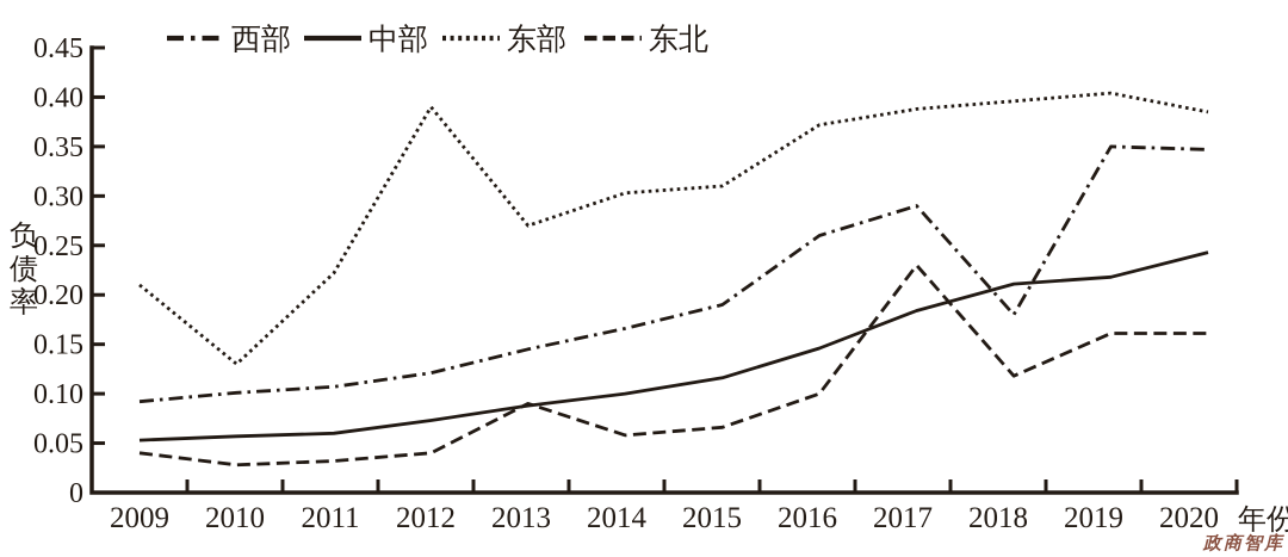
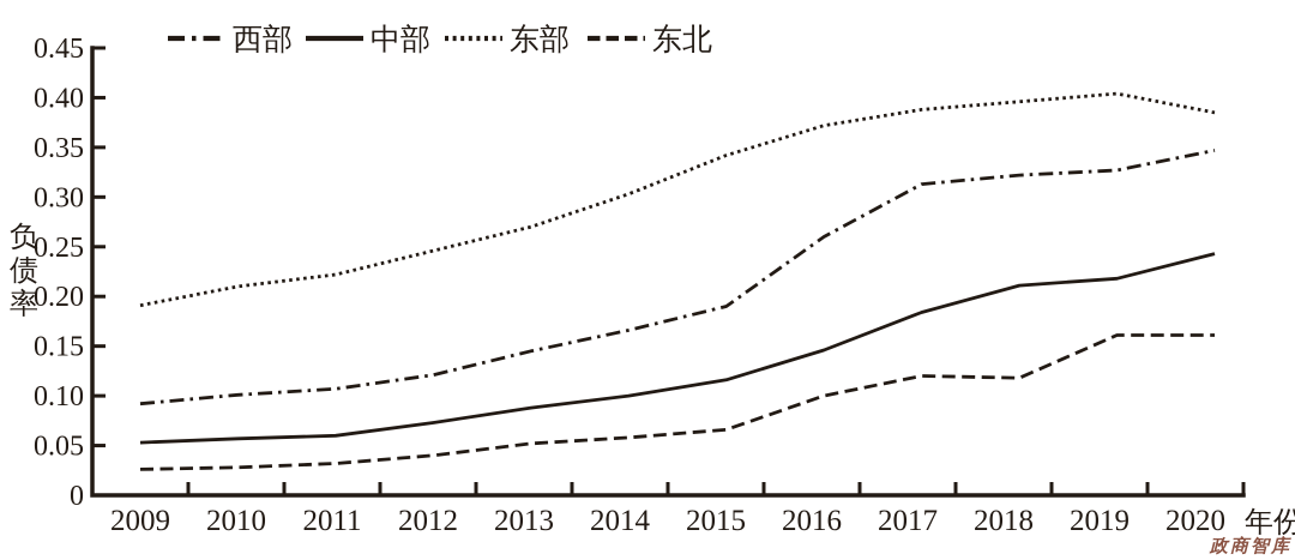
东部/2009: 0.21 -> 0.19
东北/2009: 0.04 -> 0.03
东部/2010: 0.13 -> 0.21
东部/2012: 0.39 -> 0.25
东北/2013: 0.09 -> 0.05
东部/2015: 0.31 -> 0.34
西部/2017: 0.29 -> 0.31
东北/2017: 0.23 -> 0.12
西部/2018: 0.18 -> 0.32
西部/2019: 0.35 -> 0.33
